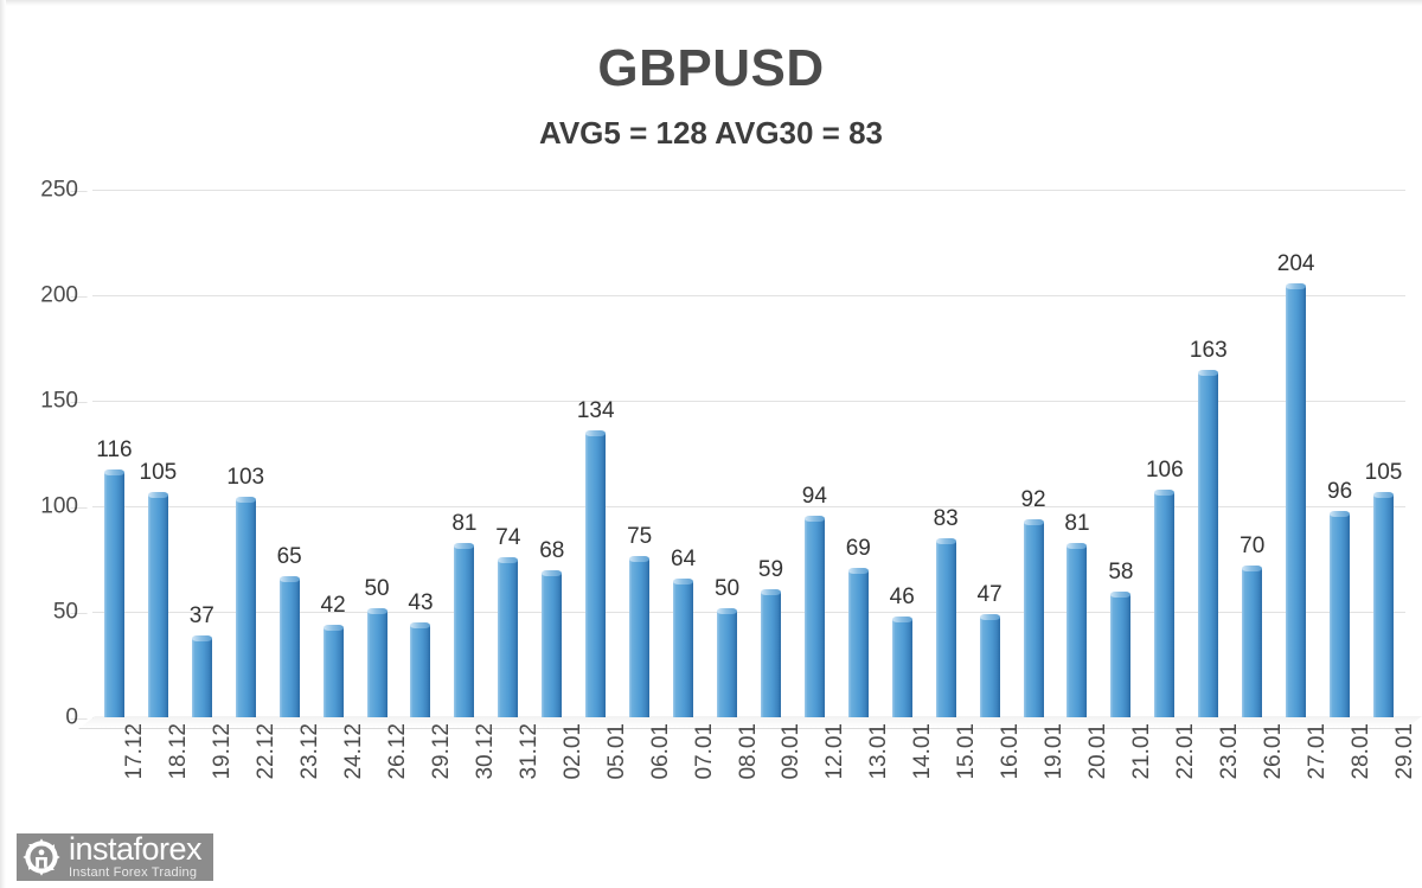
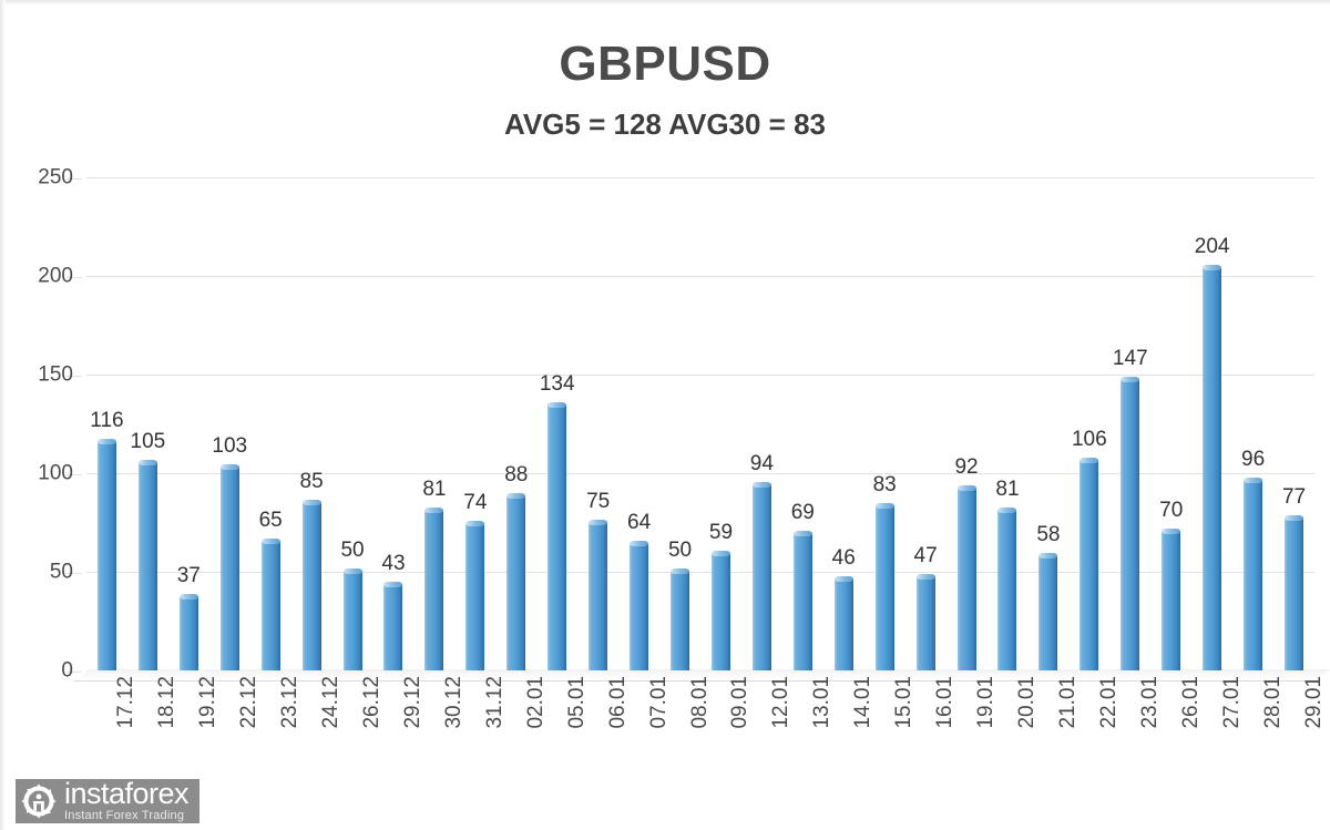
24.12: 42 -> 85
02.01: 68 -> 88
23.01: 163 -> 147
29.01: 105 -> 77
